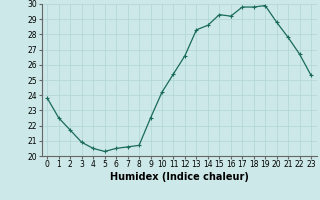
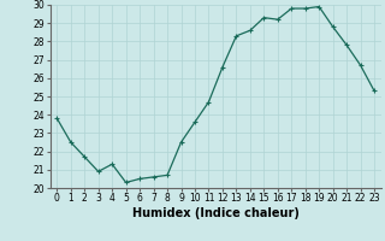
4: 20.5 -> 21.3
10: 24.2 -> 23.6
11: 25.4 -> 24.7
